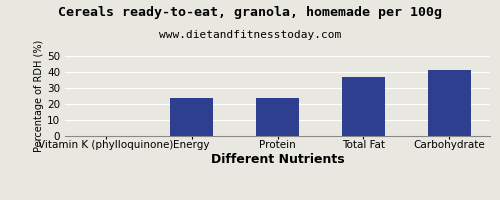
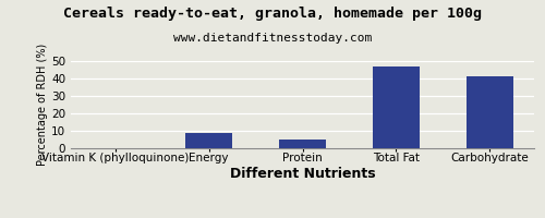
Energy: 24 -> 9
Protein: 24 -> 5
Total Fat: 37 -> 47
